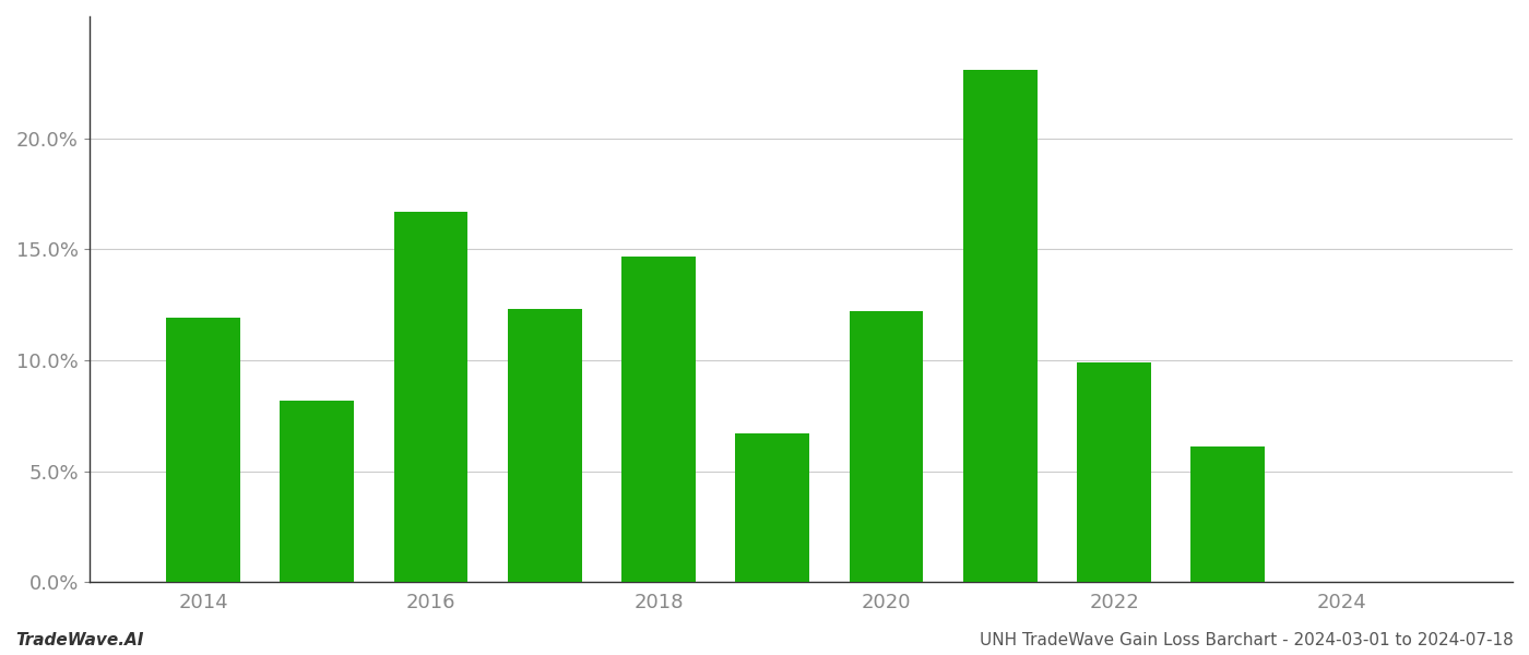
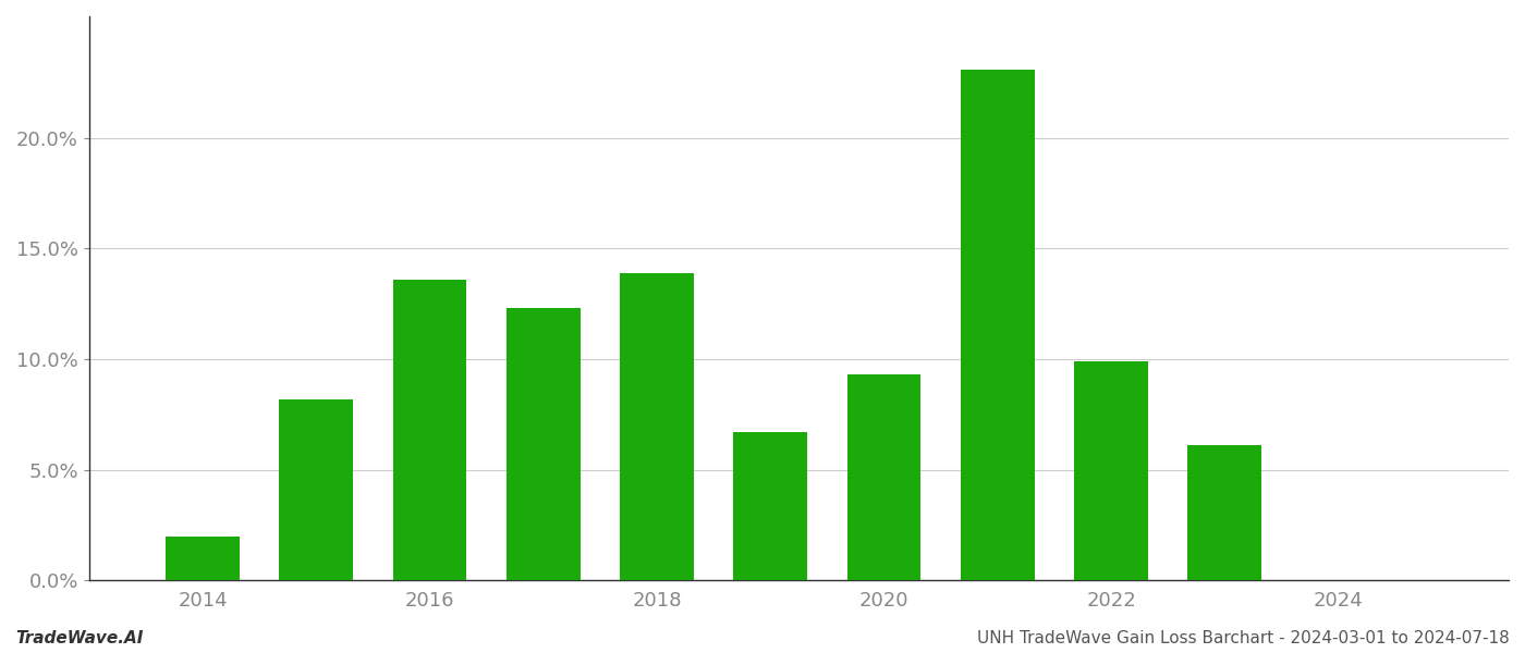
2014: 11.9% -> 2.0%
2016: 16.7% -> 13.6%
2018: 14.7% -> 13.9%
2020: 12.2% -> 9.3%
